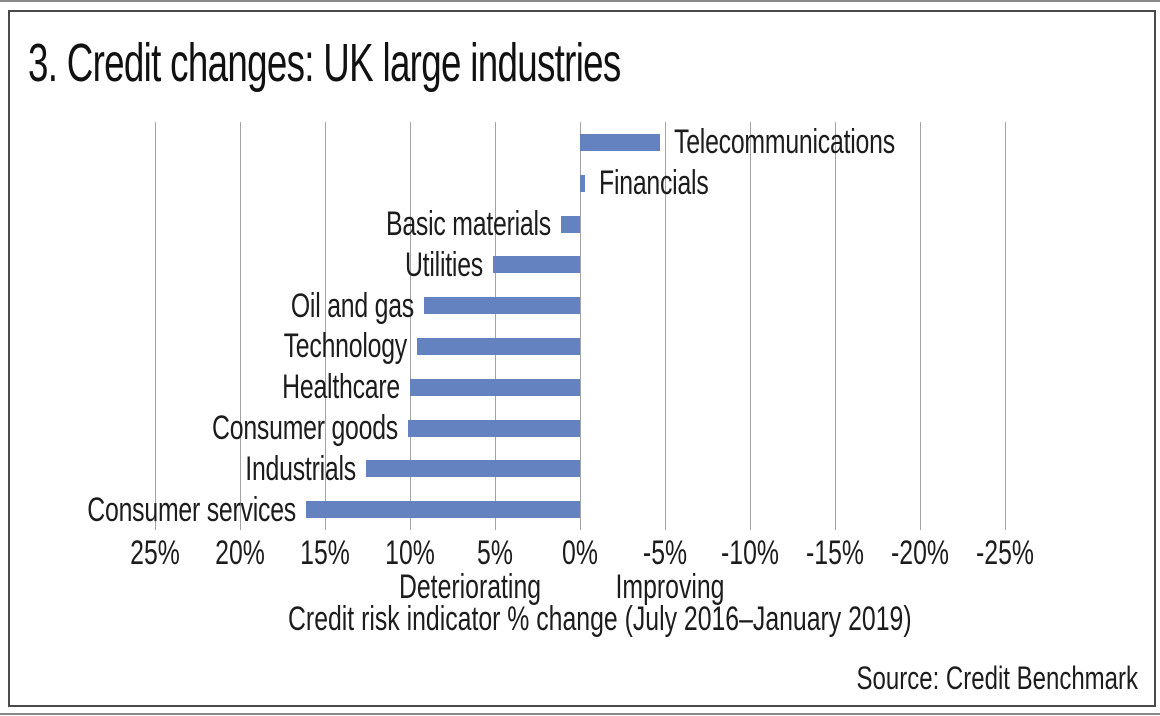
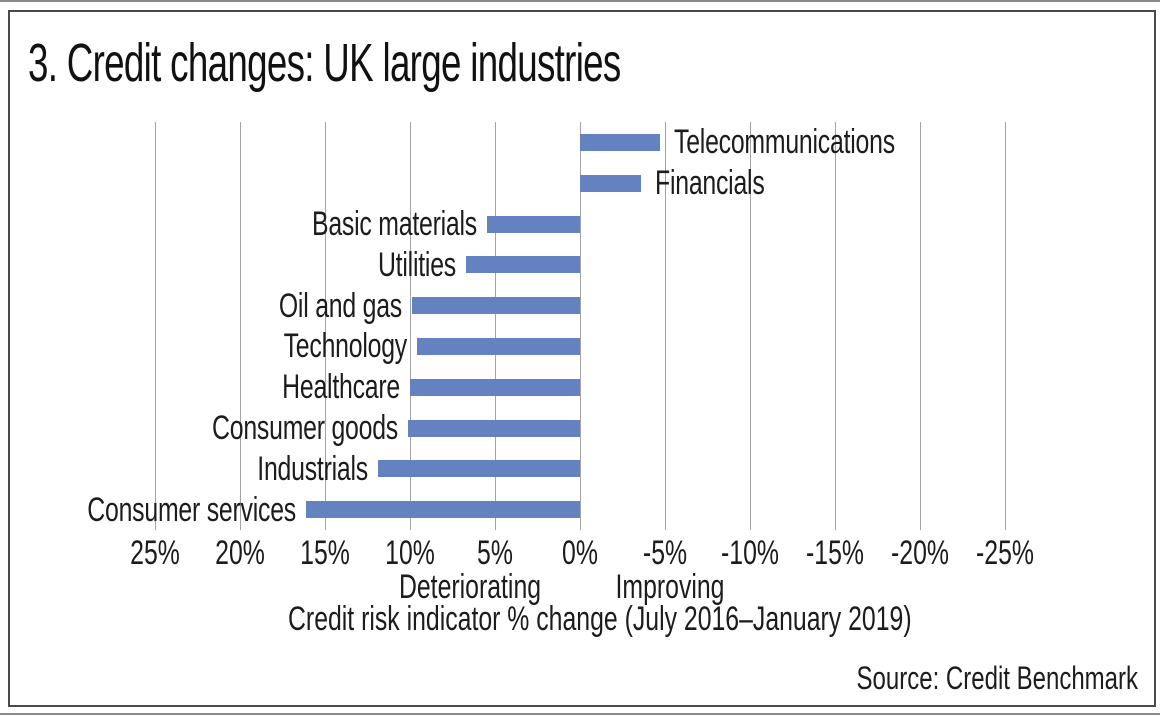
Financials: -0.3% -> -3.6%
Basic materials: 1.1% -> 5.5%
Utilities: 5.1% -> 6.7%
Oil and gas: 9.2% -> 9.9%
Industrials: 12.6% -> 11.9%
